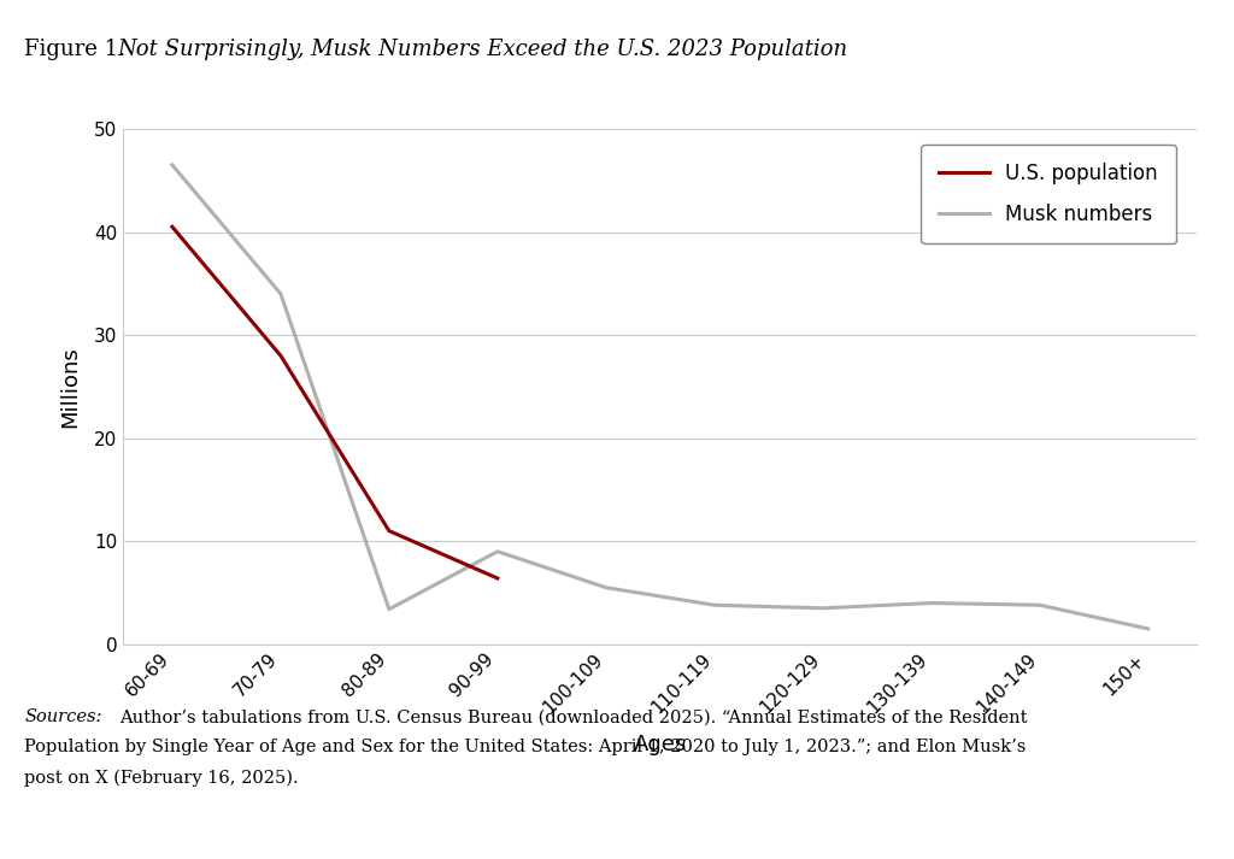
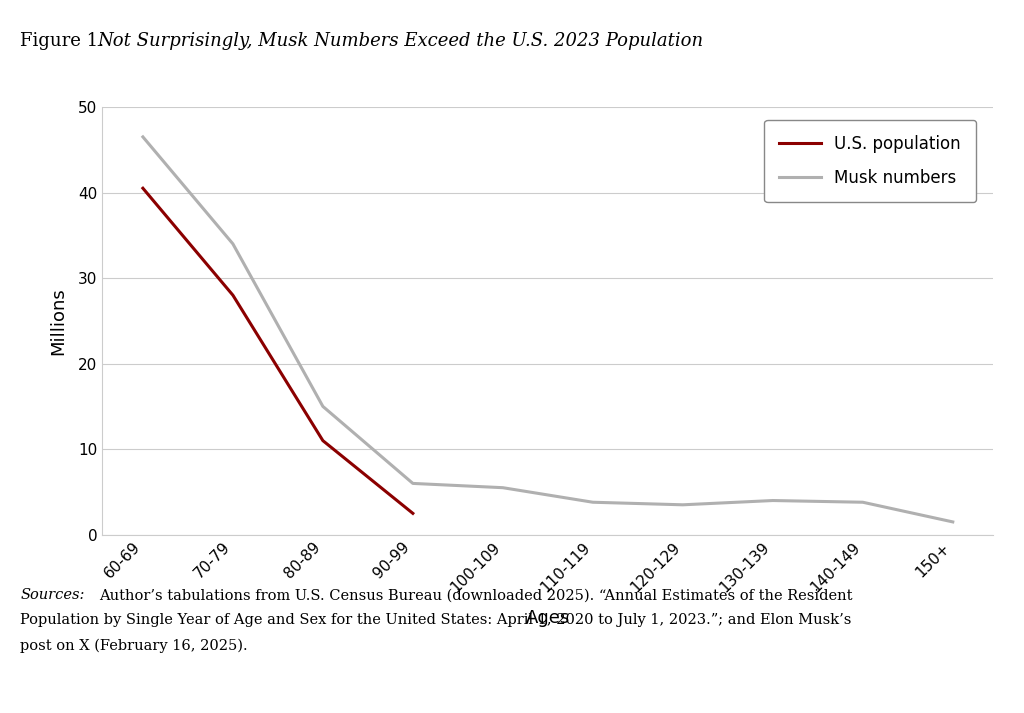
Musk numbers/80-89: 3.4 -> 15.0
U.S. population/90-99: 6.4 -> 2.5
Musk numbers/90-99: 9.0 -> 6.0
